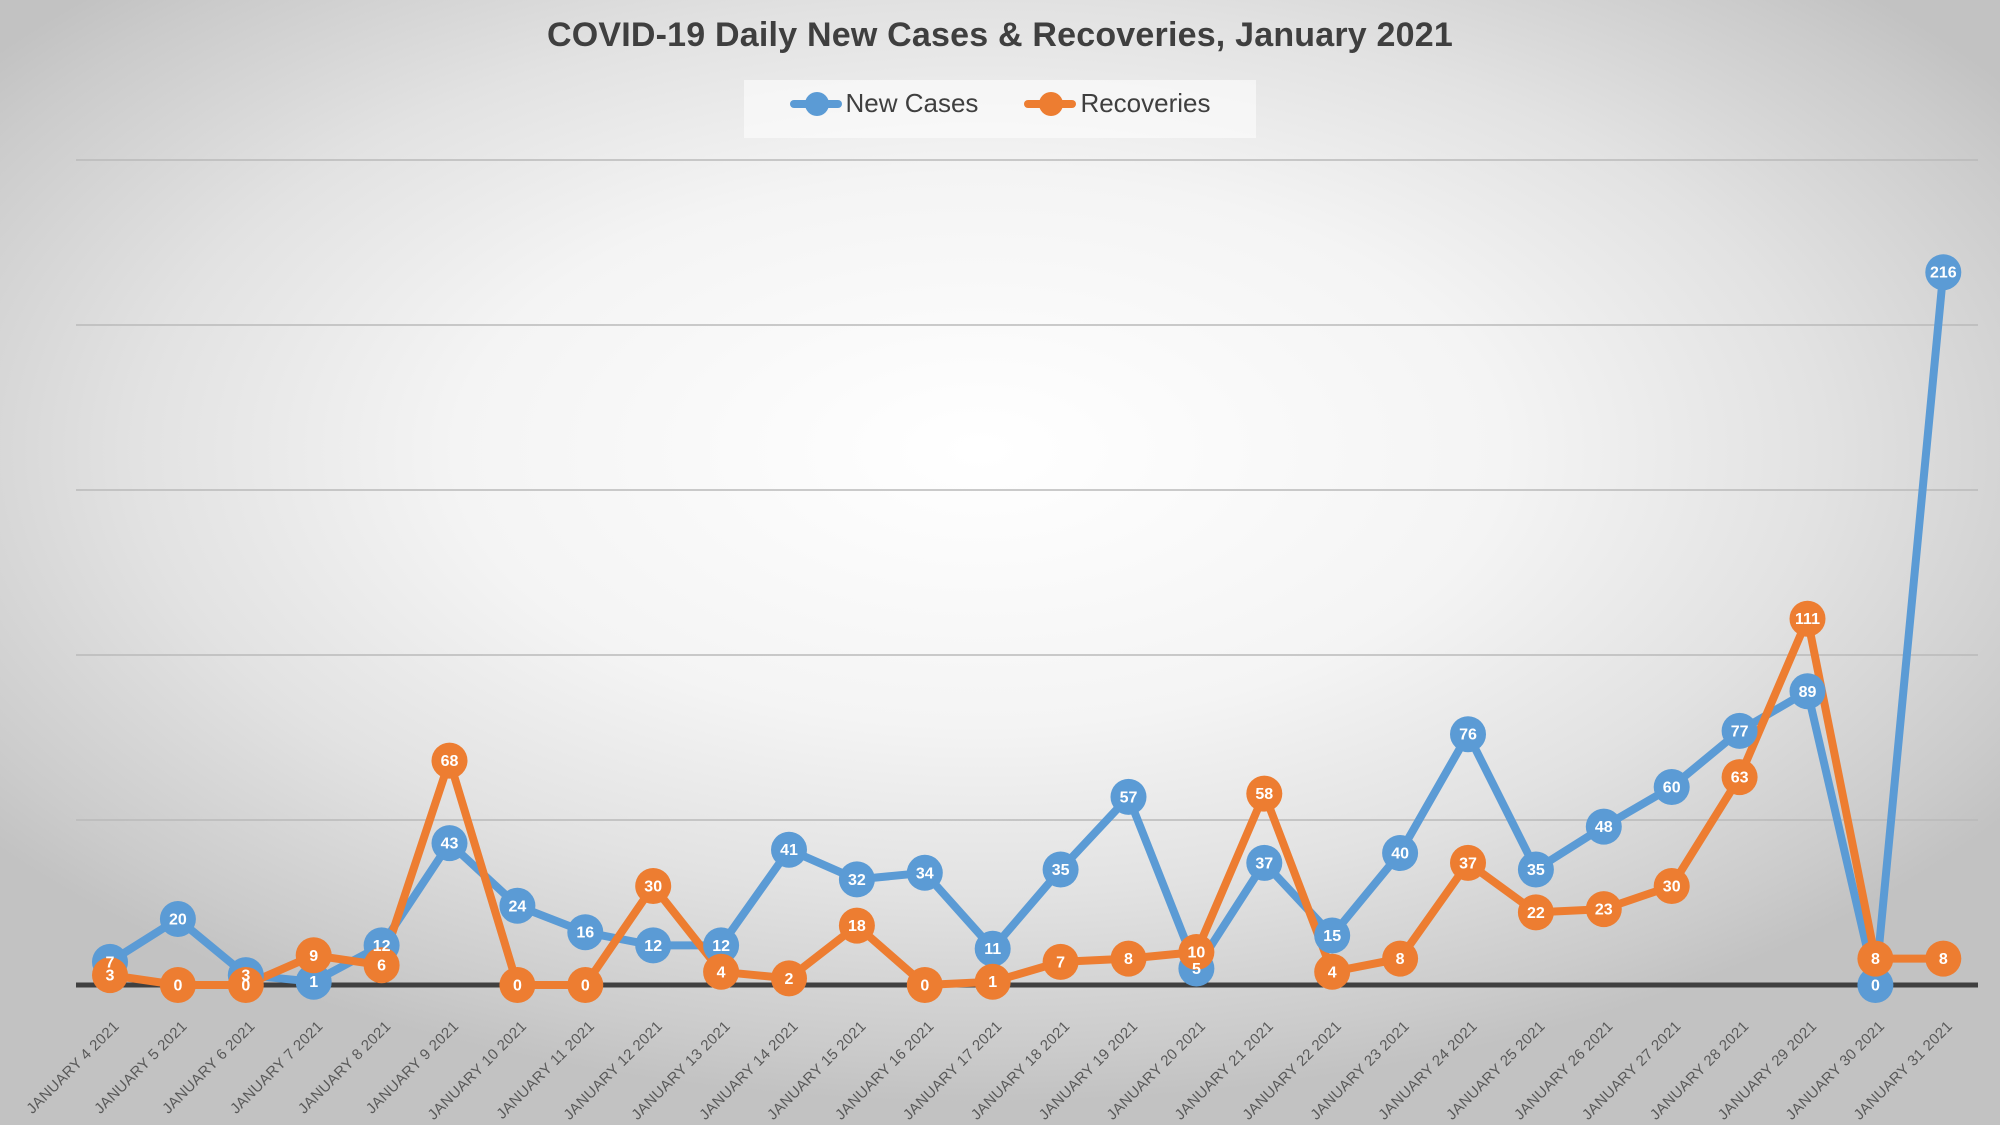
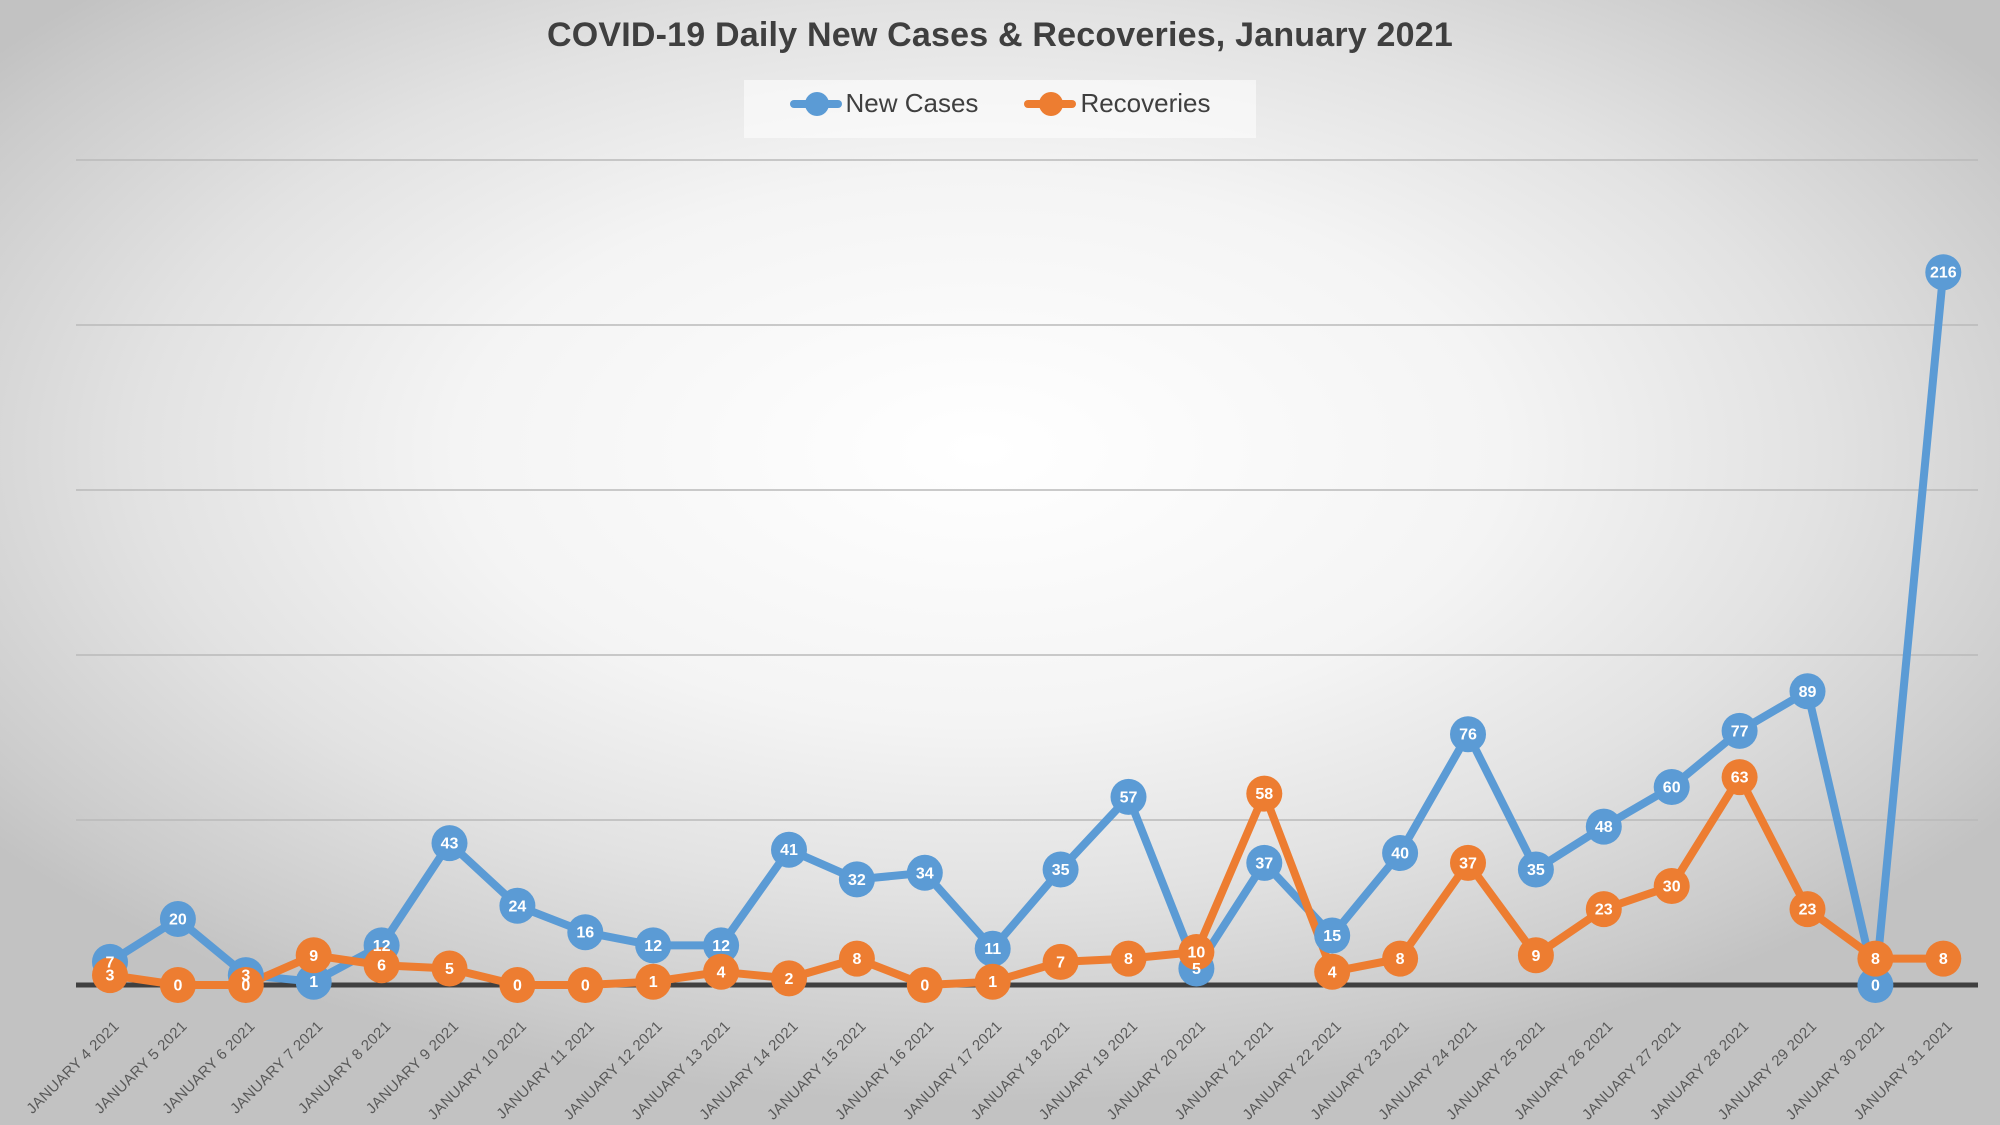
Recoveries/JANUARY 9 2021: 68 -> 5
Recoveries/JANUARY 12 2021: 30 -> 1
Recoveries/JANUARY 15 2021: 18 -> 8
Recoveries/JANUARY 25 2021: 22 -> 9
Recoveries/JANUARY 29 2021: 111 -> 23
